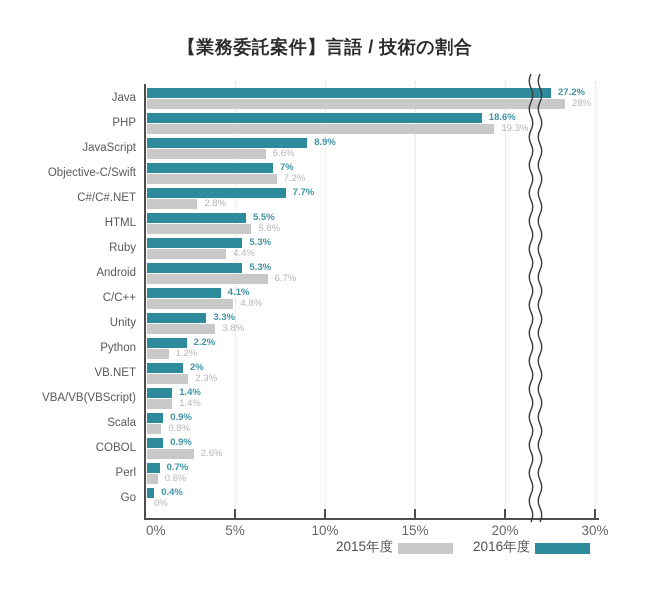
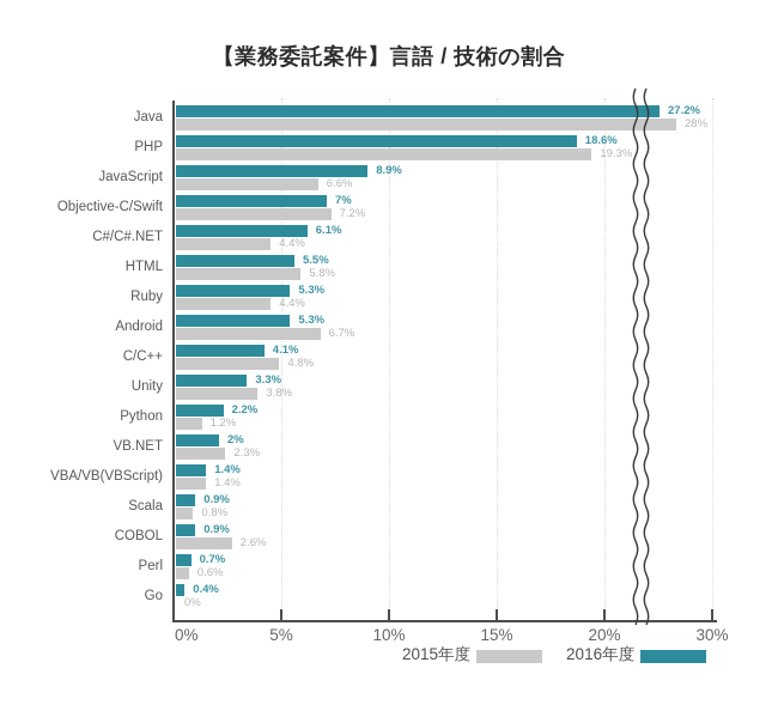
2016年度/C#/C#.NET: 7.7% -> 6.1%
2015年度/C#/C#.NET: 2.8% -> 4.4%
